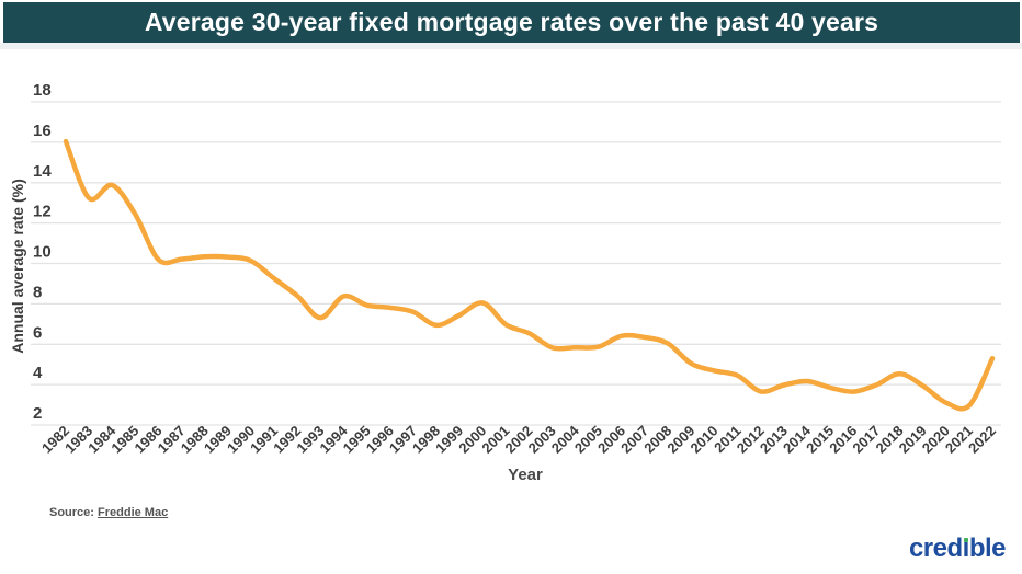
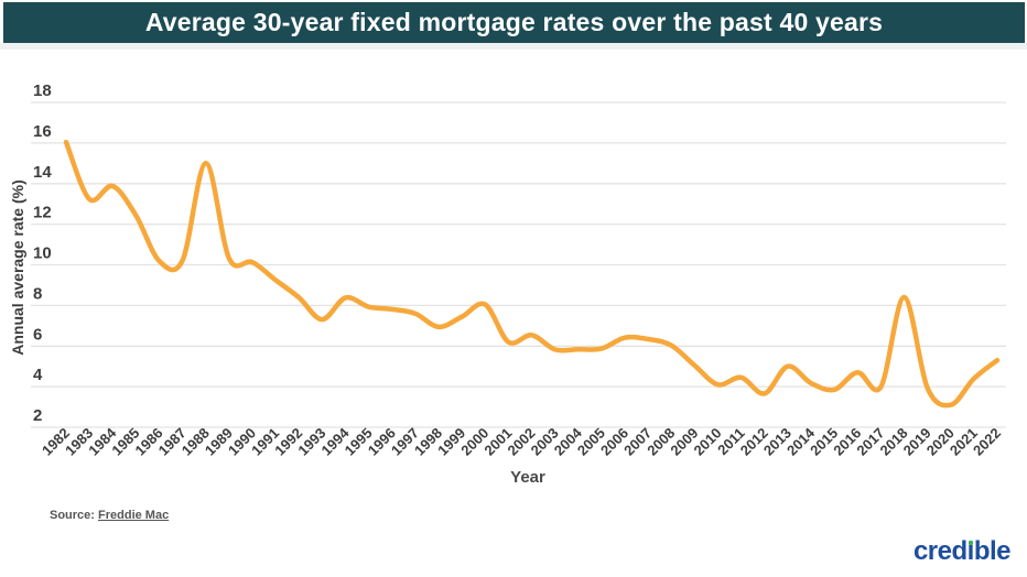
1988: 10.3 -> 15.0
2001: 7.0 -> 6.2
2010: 4.7 -> 4.1
2013: 4.0 -> 5.0
2016: 3.6 -> 4.7
2018: 4.5 -> 8.4
2021: 3.0 -> 4.4
